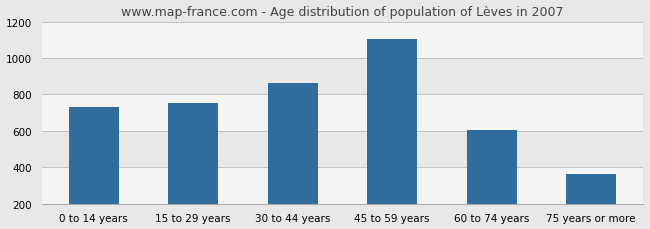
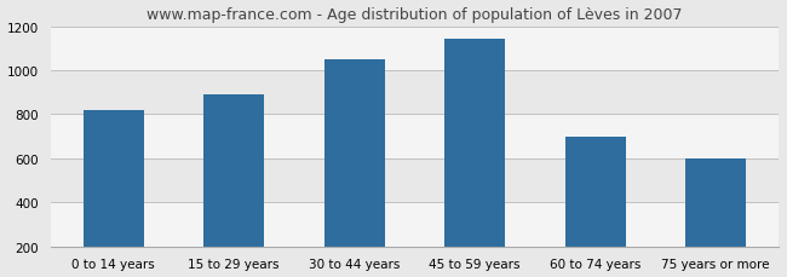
0 to 14 years: 730 -> 820
15 to 29 years: 760 -> 890
30 to 44 years: 860 -> 1050
45 to 59 years: 1100 -> 1140
60 to 74 years: 600 -> 700
75 years or more: 360 -> 600
